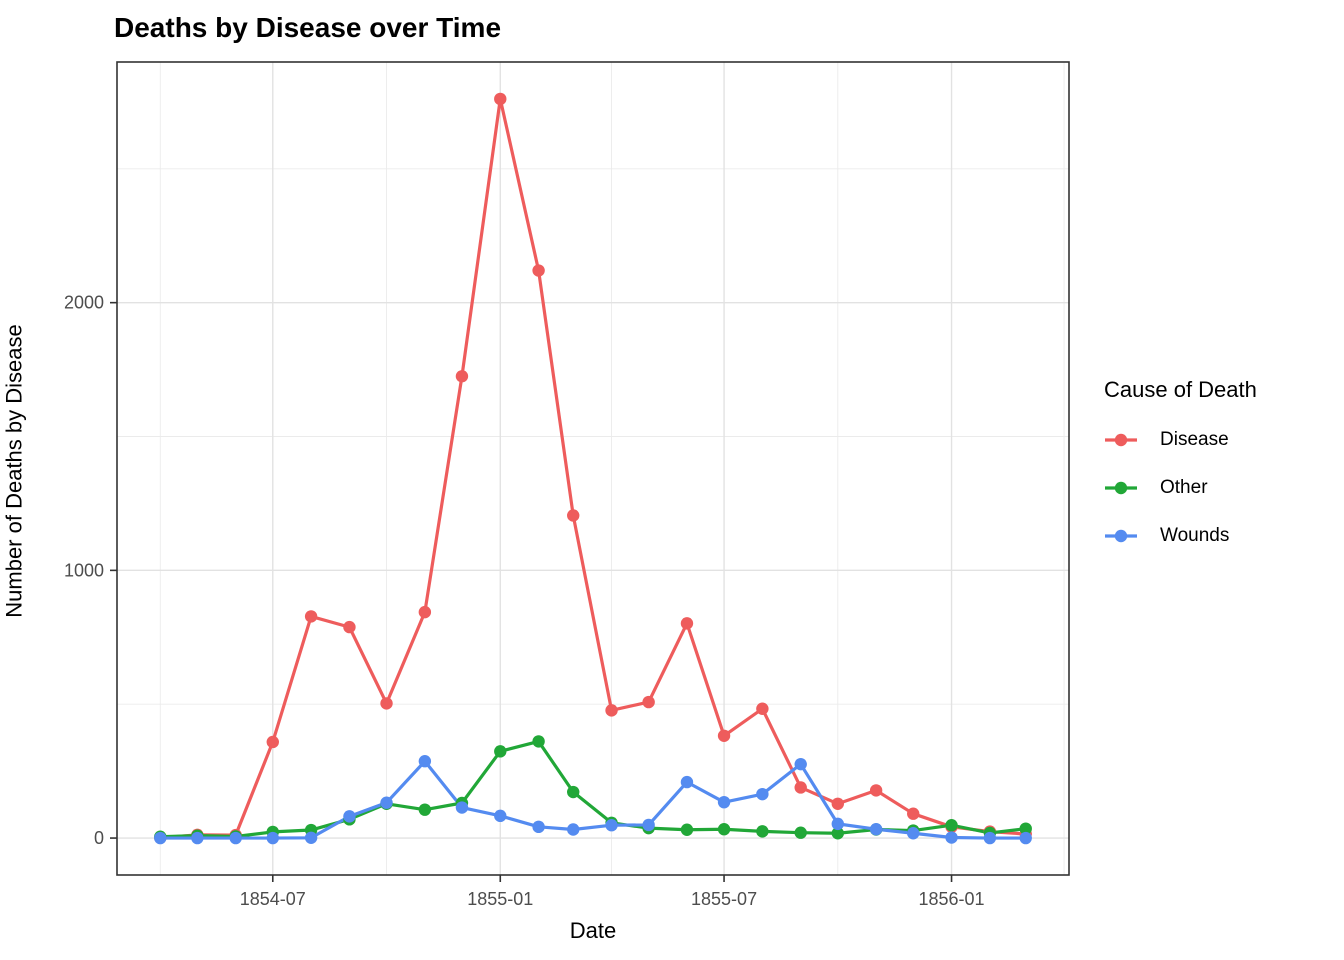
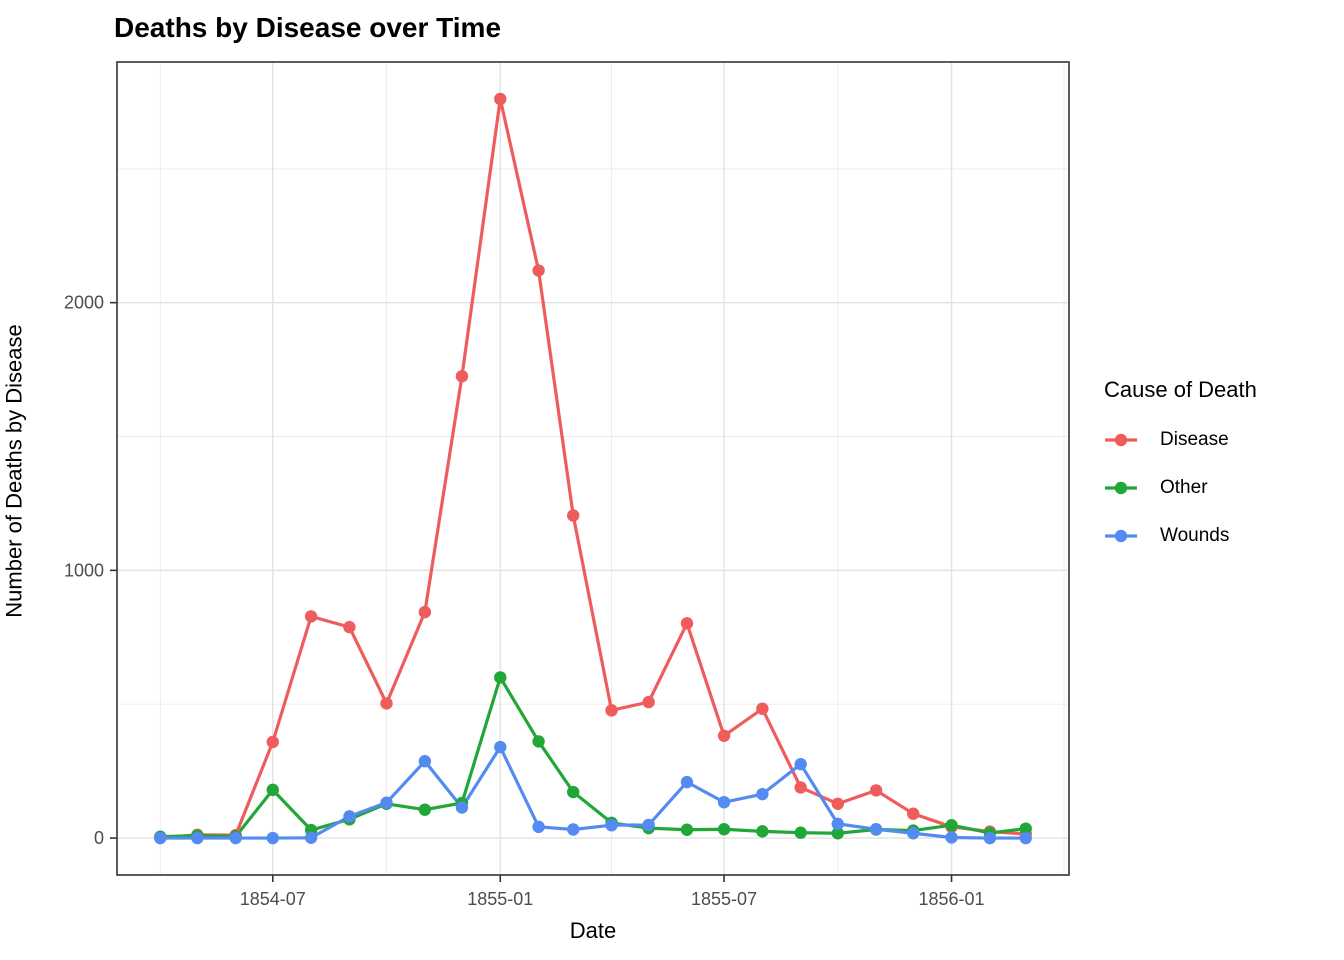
Other/1854-07: 20 -> 180
Other/1855-01: 320 -> 600
Wounds/1855-01: 80 -> 340
